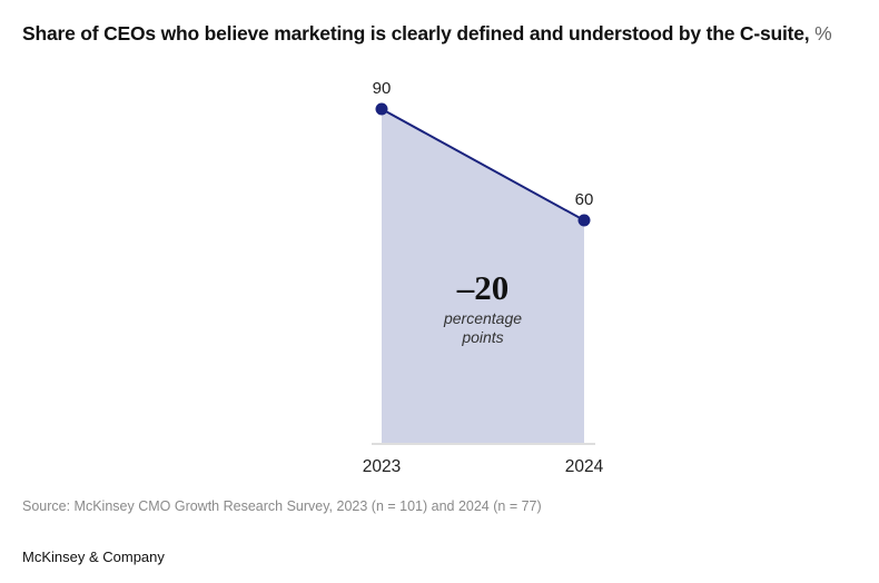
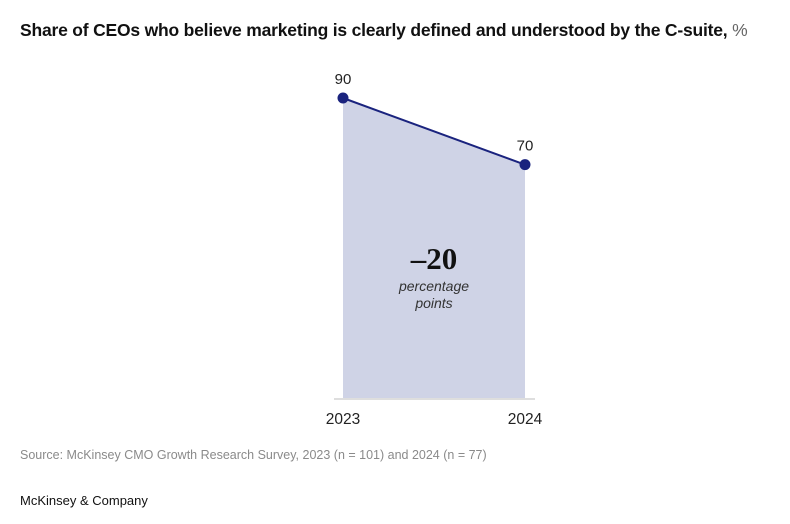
2024: 60 -> 70
